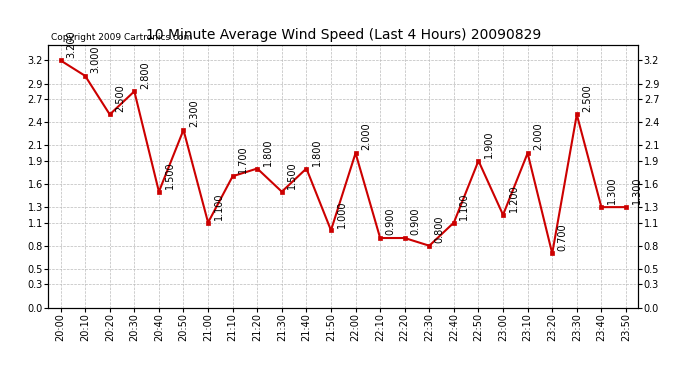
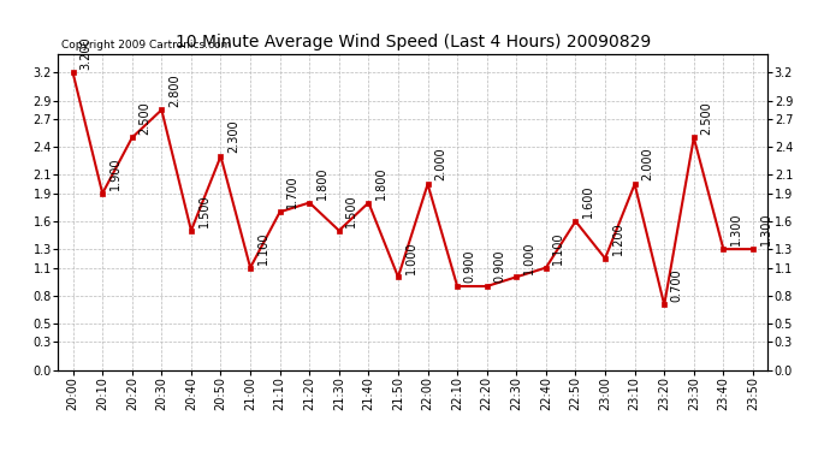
20:10: 3.000 -> 1.900
22:30: 0.800 -> 1.000
22:50: 1.900 -> 1.600
